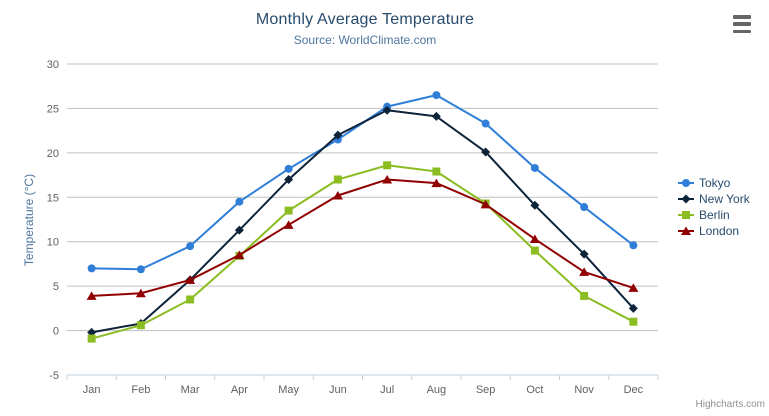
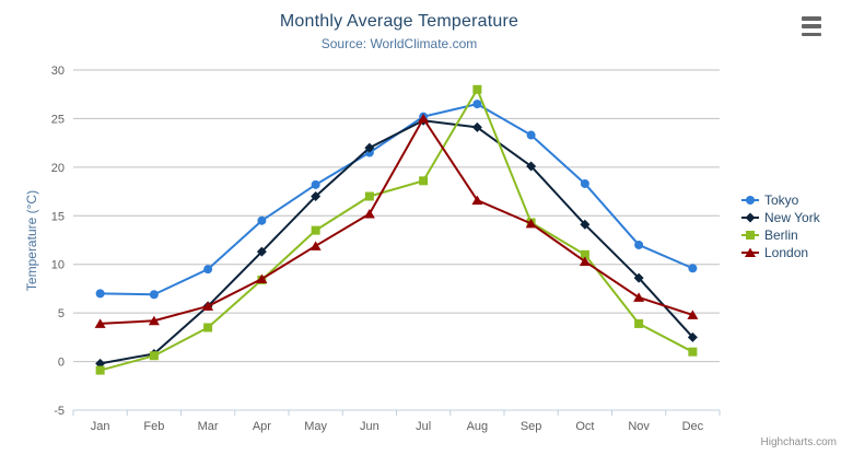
London/Jul: 17 -> 25
Berlin/Aug: 18 -> 28
Berlin/Oct: 9 -> 11
Tokyo/Nov: 14 -> 12
